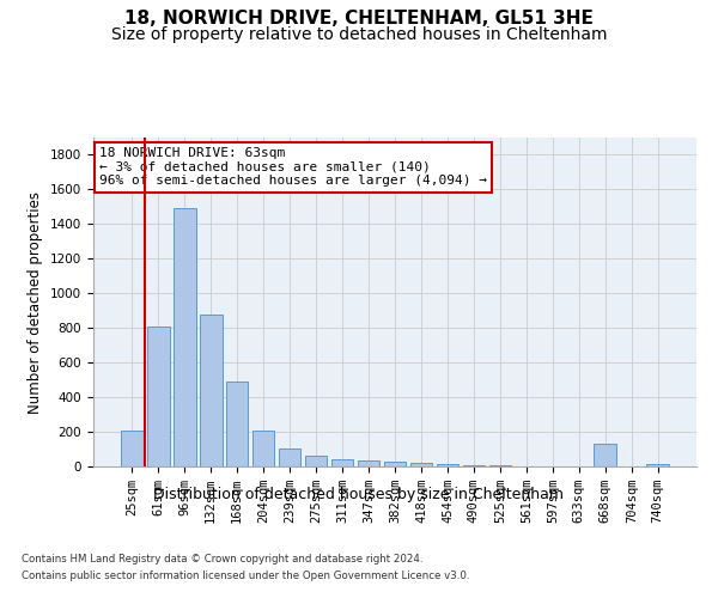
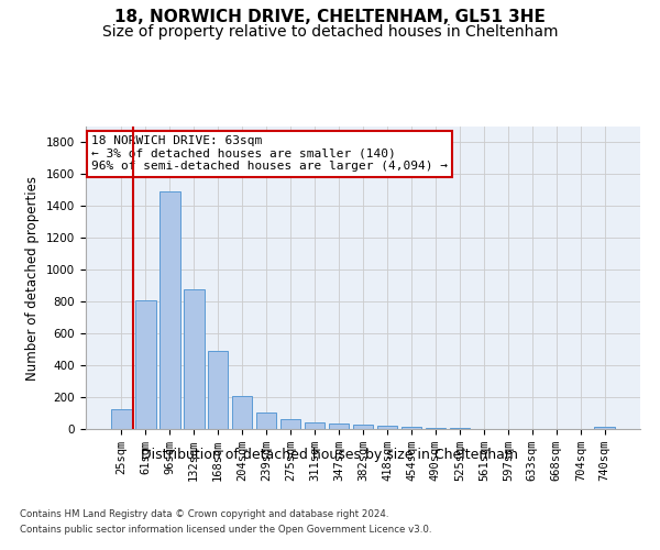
25sqm: 210 -> 120
668sqm: 130 -> 0
